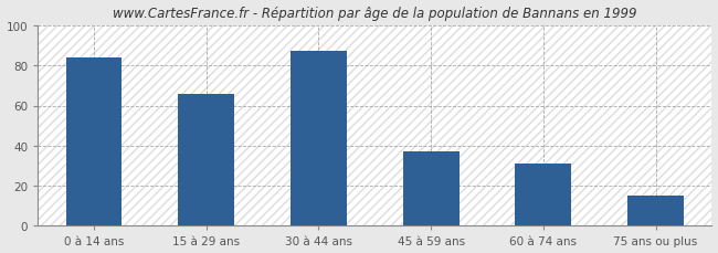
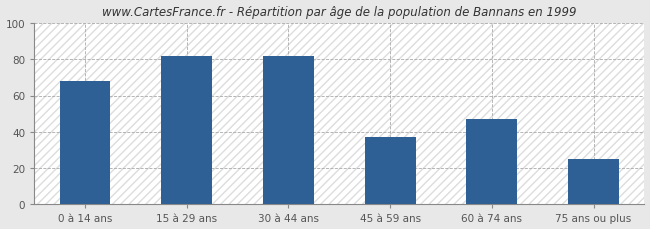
0 à 14 ans: 84 -> 68
15 à 29 ans: 66 -> 82
30 à 44 ans: 87 -> 82
60 à 74 ans: 31 -> 47
75 ans ou plus: 15 -> 25
